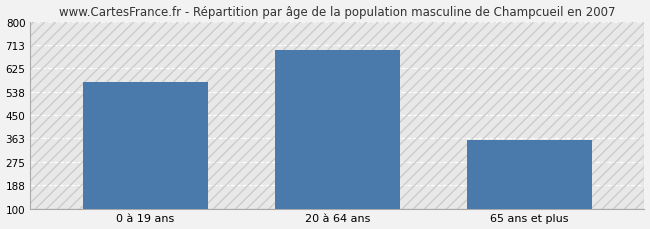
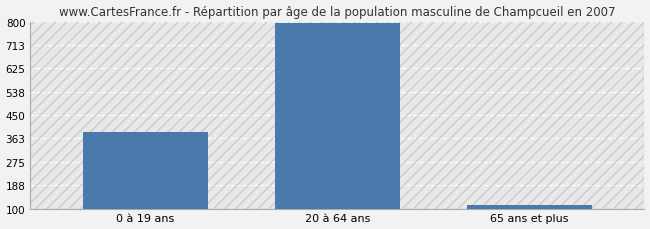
0 à 19 ans: 575 -> 388
20 à 64 ans: 695 -> 795
65 ans et plus: 355 -> 115
